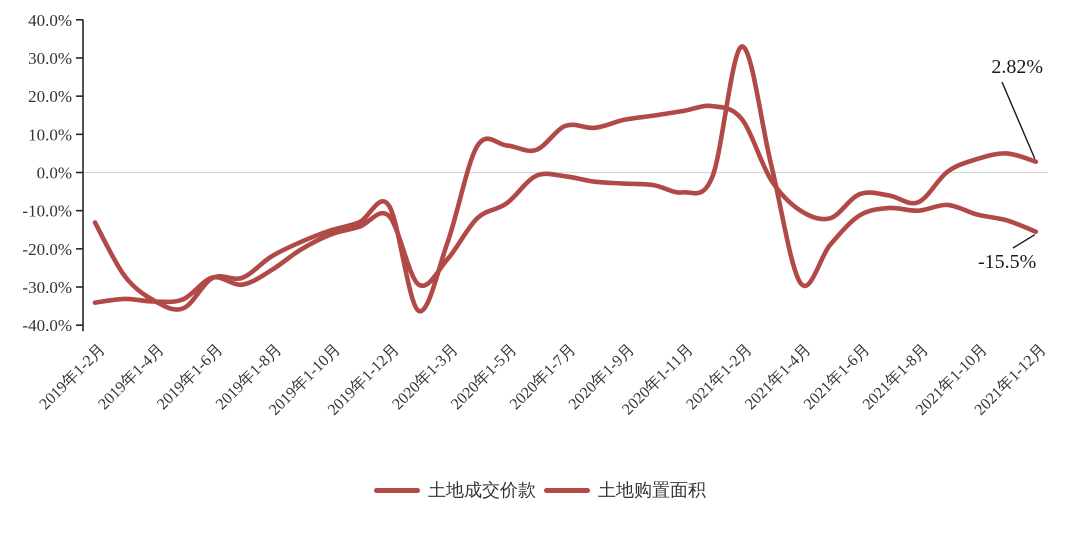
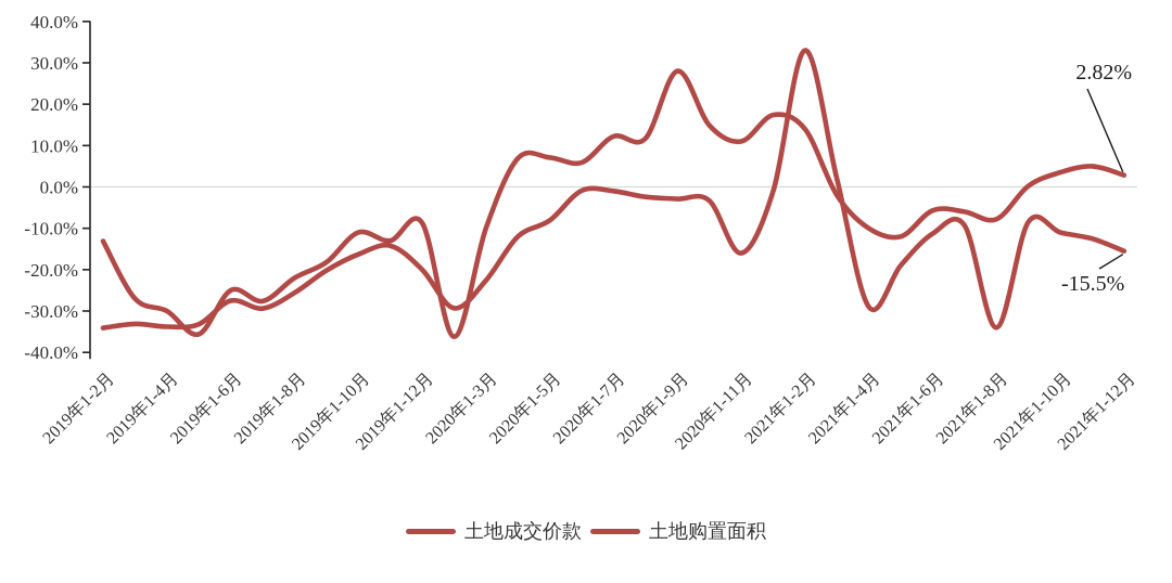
土地成交价款/2019年1-4月: -34% -> -30%
土地成交价款/2019年1-6月: -28% -> -25%
土地成交价款/2019年1-10月: -15% -> -11%
土地购置面积/2019年1-12月: -11% -> -20%
土地成交价款/2020年1-3月: -18% -> -10%
土地成交价款/2020年1-9月: 14% -> 28%
土地成交价款/2020年1-11月: 16% -> 11%
土地购置面积/2020年1-11月: -5% -> -16%
土地购置面积/2021年1-8月: -10% -> -34%
